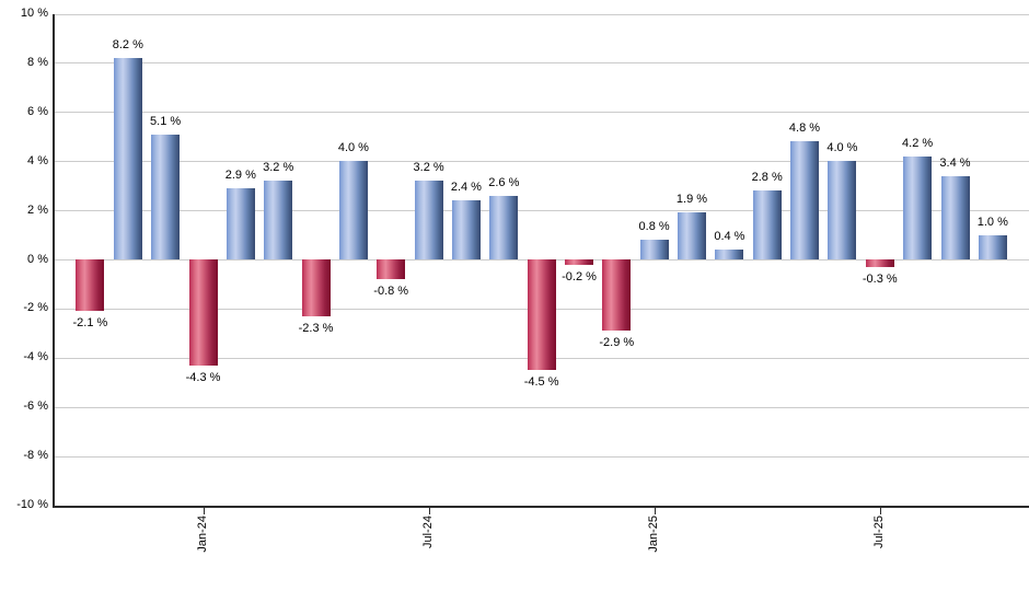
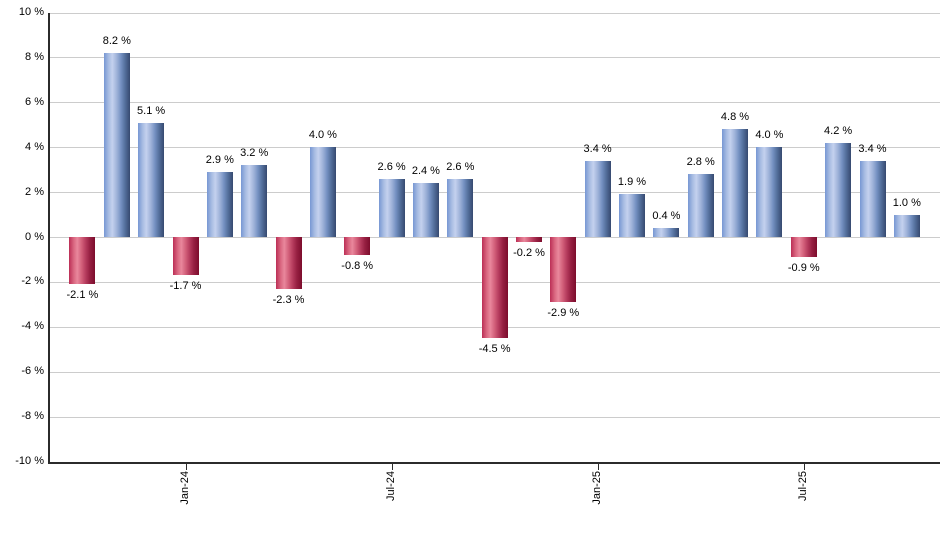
Jan-24: -4.3 -> -1.7
Jul-24: 3.2 -> 2.6
Jan-25: 0.8 -> 3.4
Jul-25: -0.3 -> -0.9
